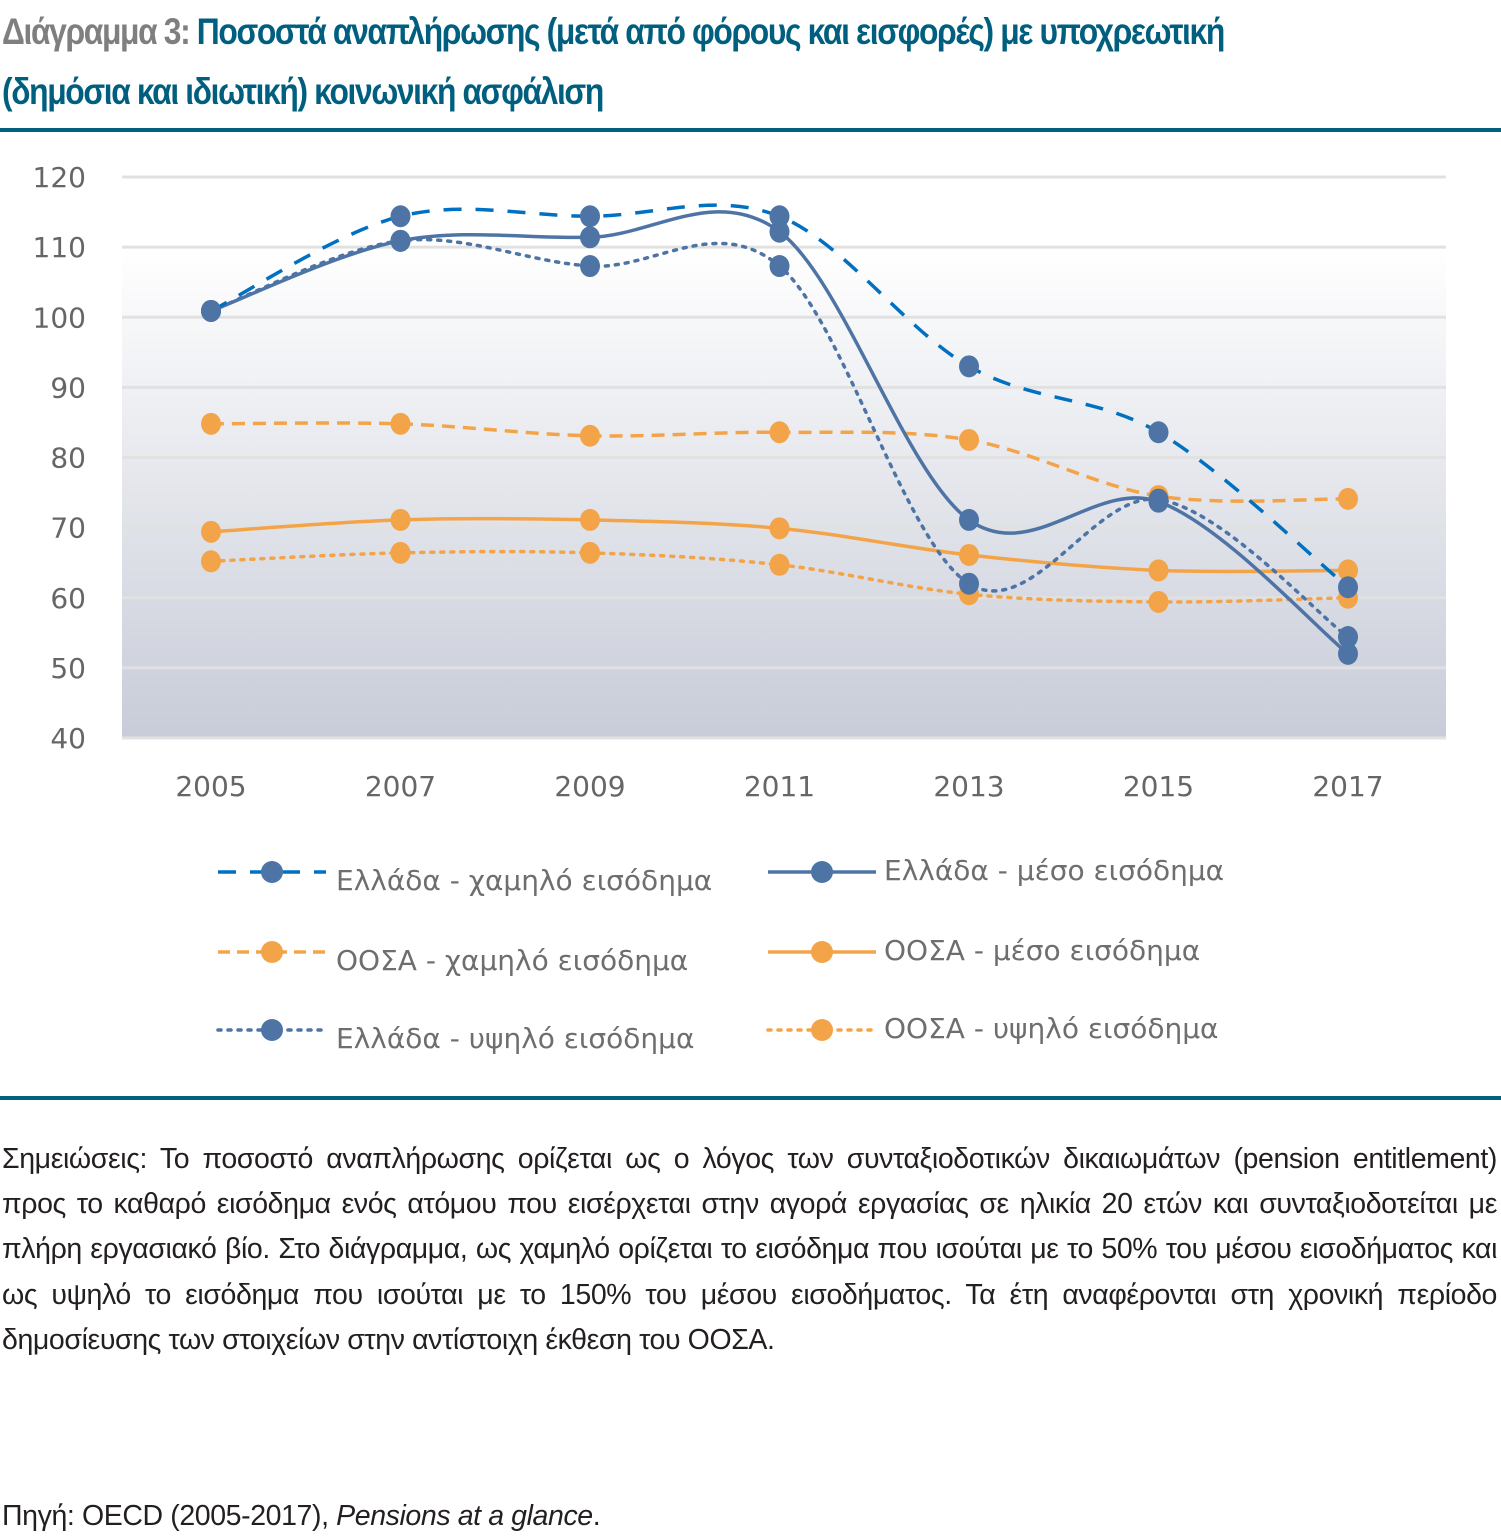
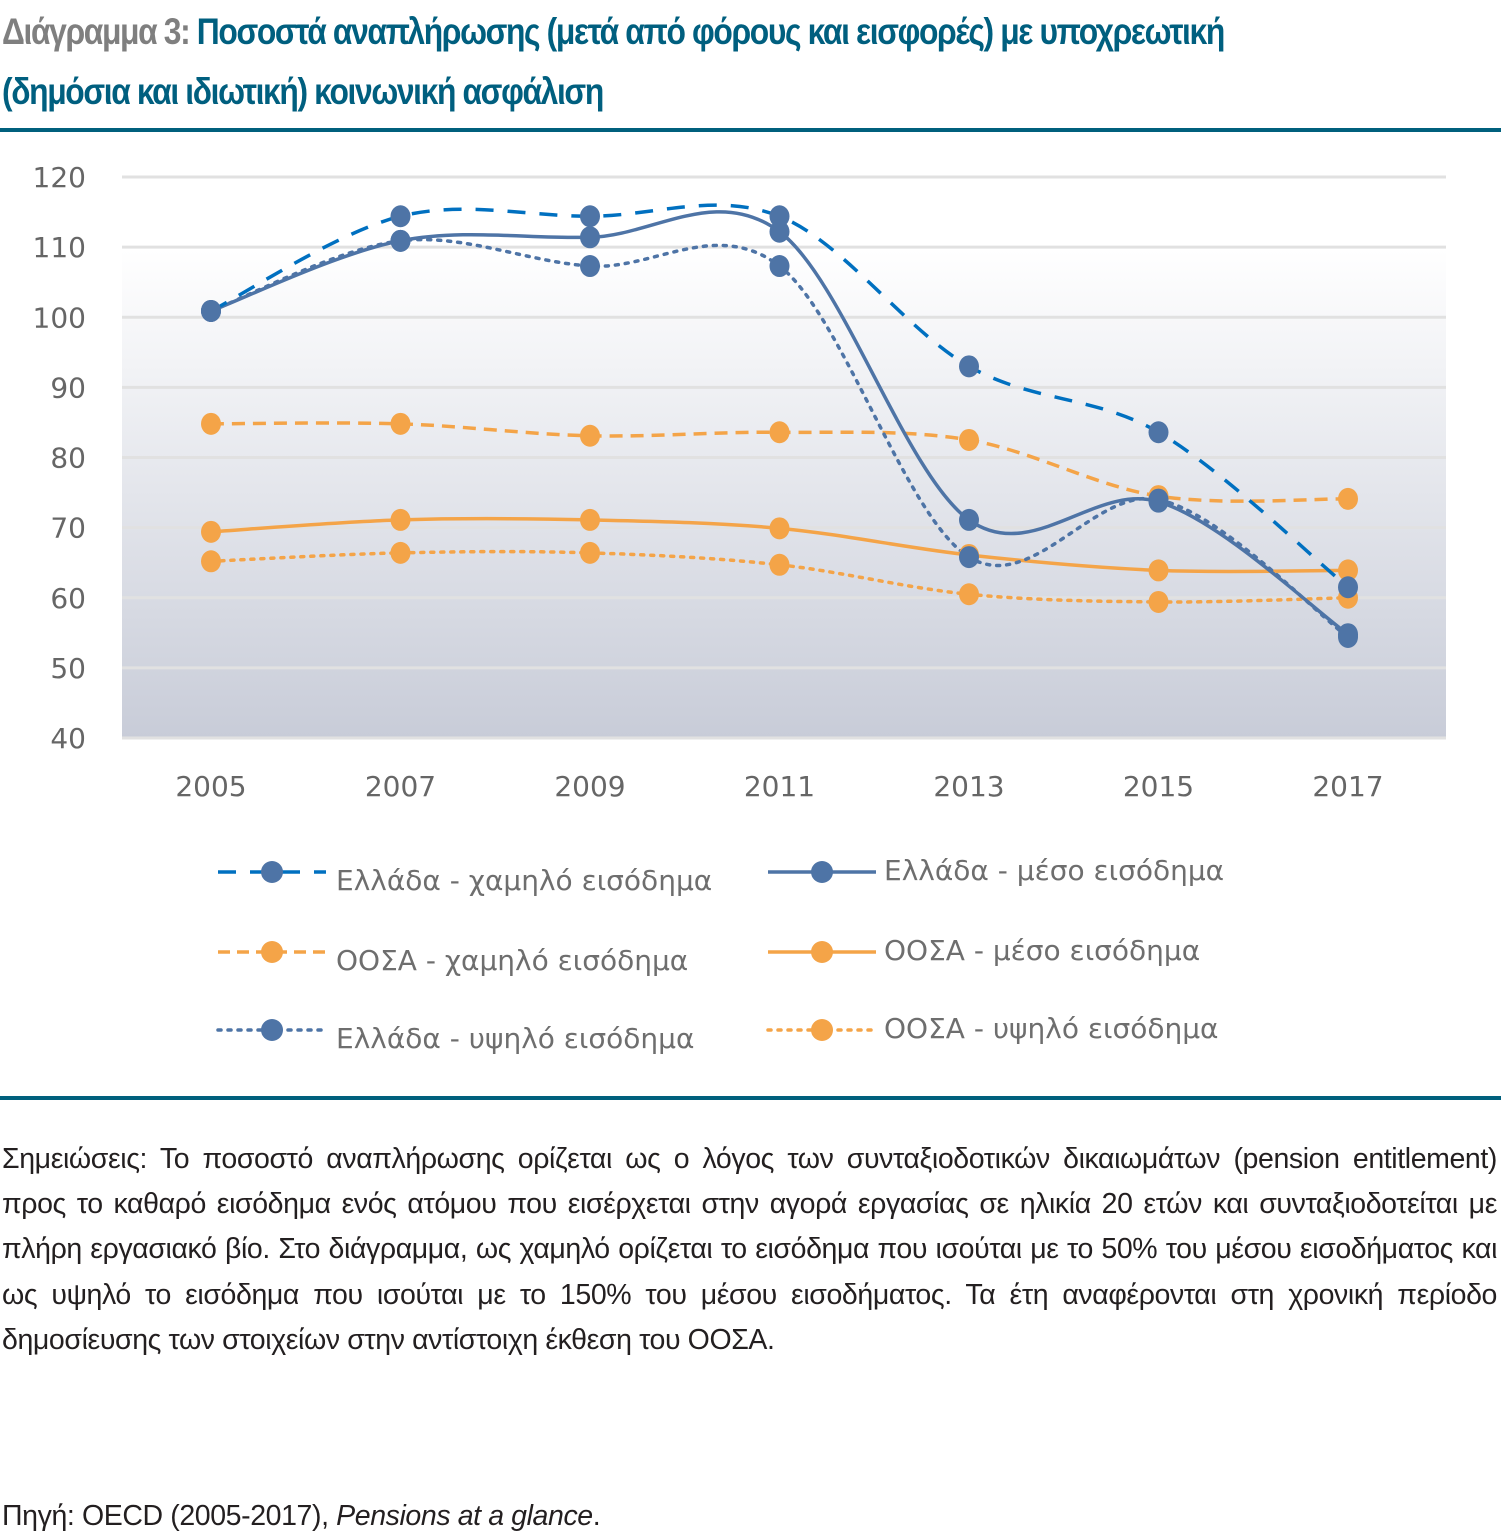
Ελλάδα - υψηλό εισόδημα/2013: 62 -> 66
Ελλάδα - μέσο εισόδημα/2017: 52 -> 55
